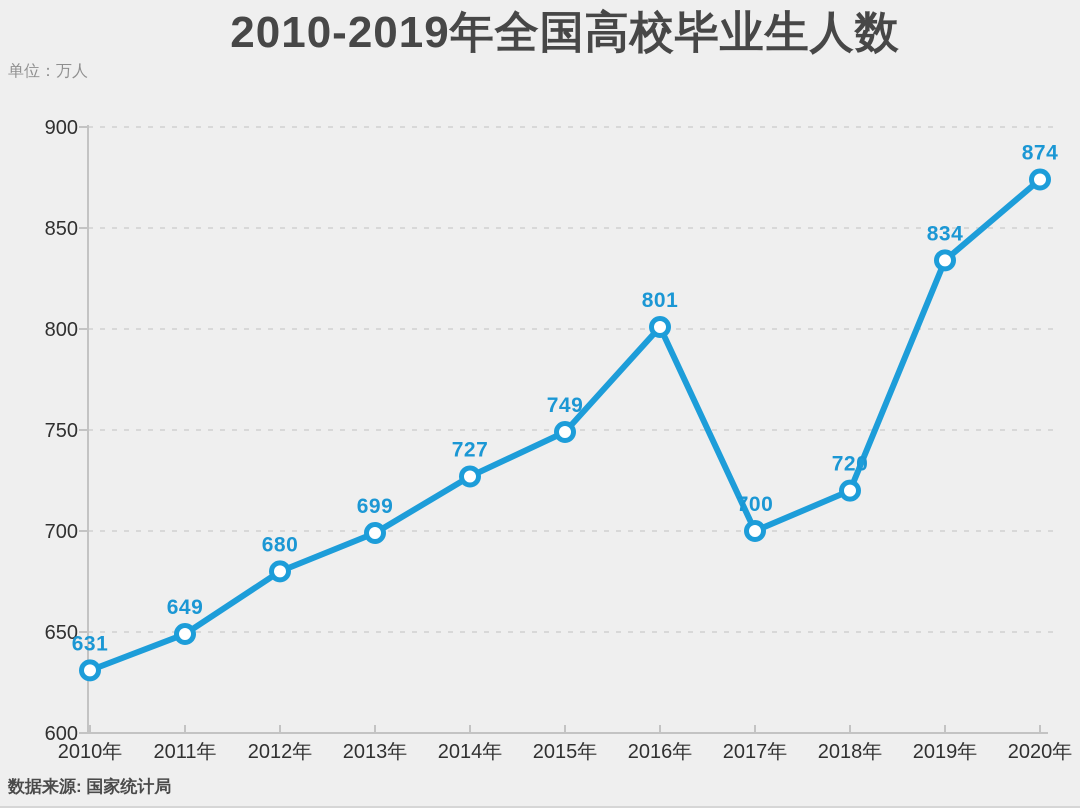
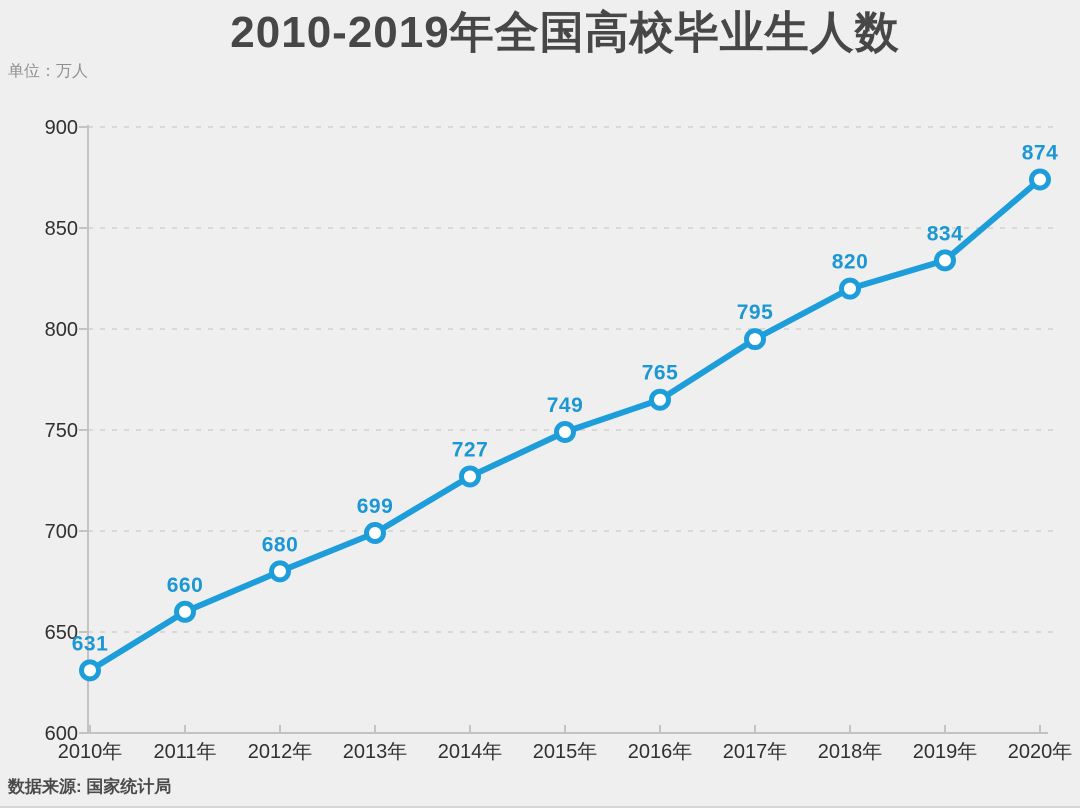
2011年: 649 -> 660
2016年: 801 -> 765
2017年: 700 -> 795
2018年: 720 -> 820
